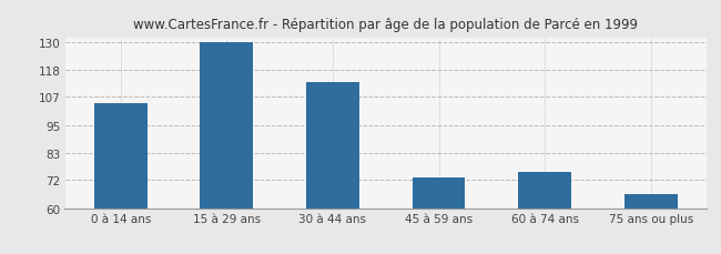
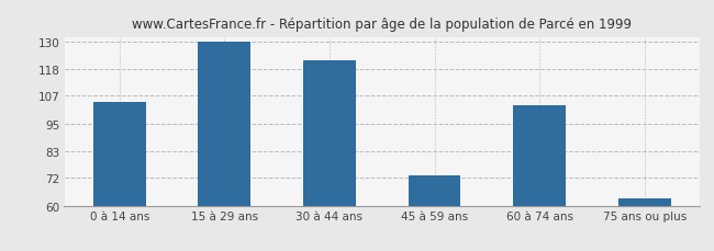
30 à 44 ans: 113 -> 122
60 à 74 ans: 75 -> 103
75 ans ou plus: 66 -> 63
